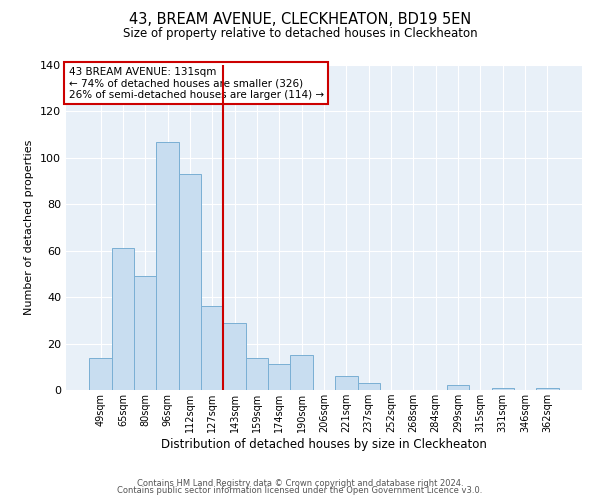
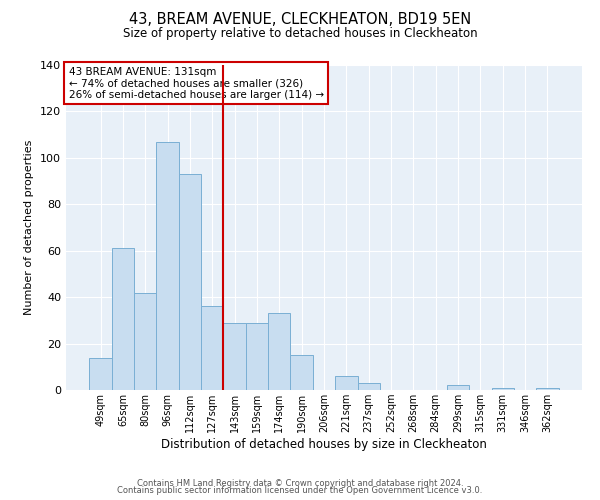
80sqm: 49 -> 42
159sqm: 14 -> 29
174sqm: 11 -> 33
